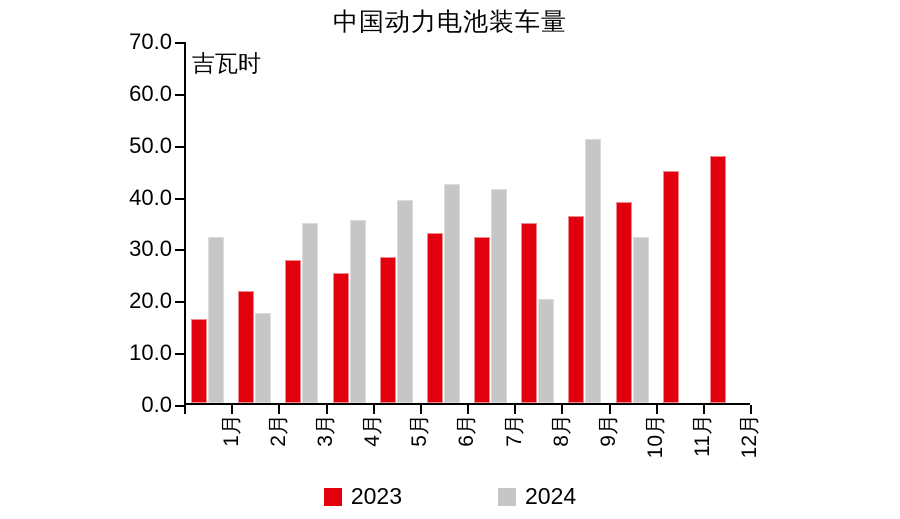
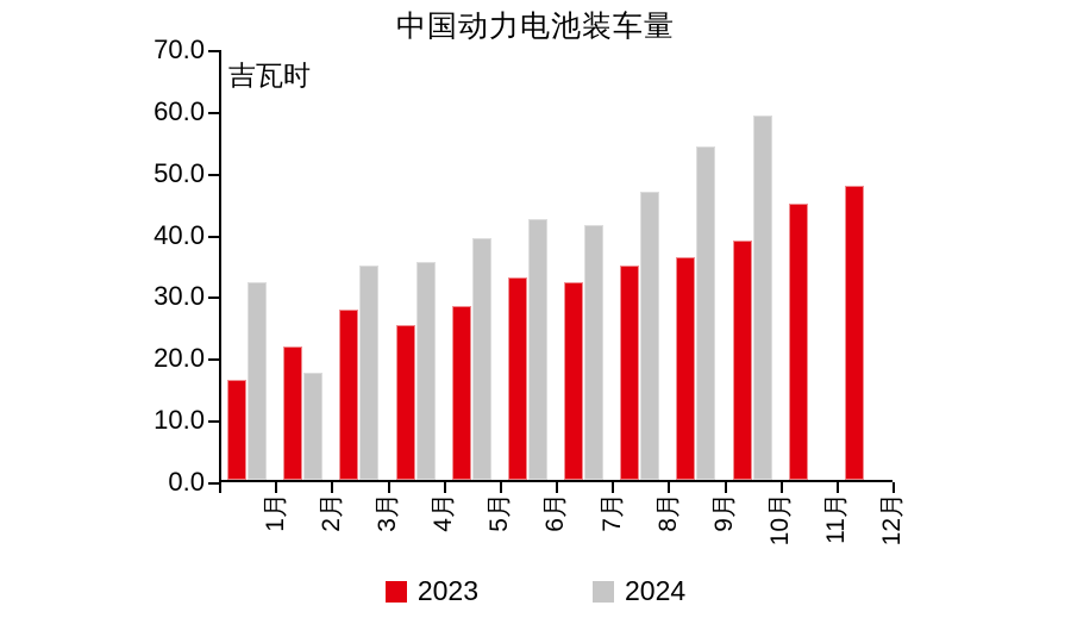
2024/8月: 20 -> 47
2024/9月: 51 -> 54
2024/10月: 32 -> 59
